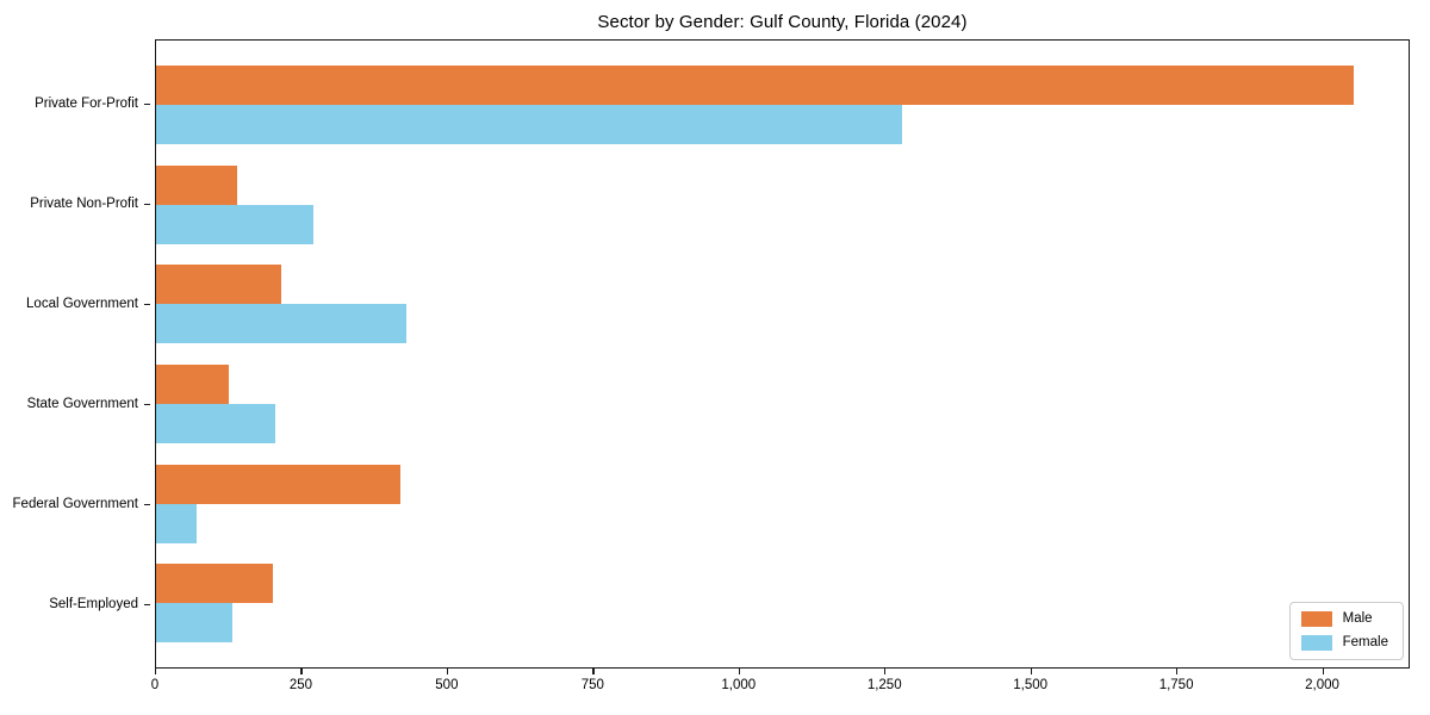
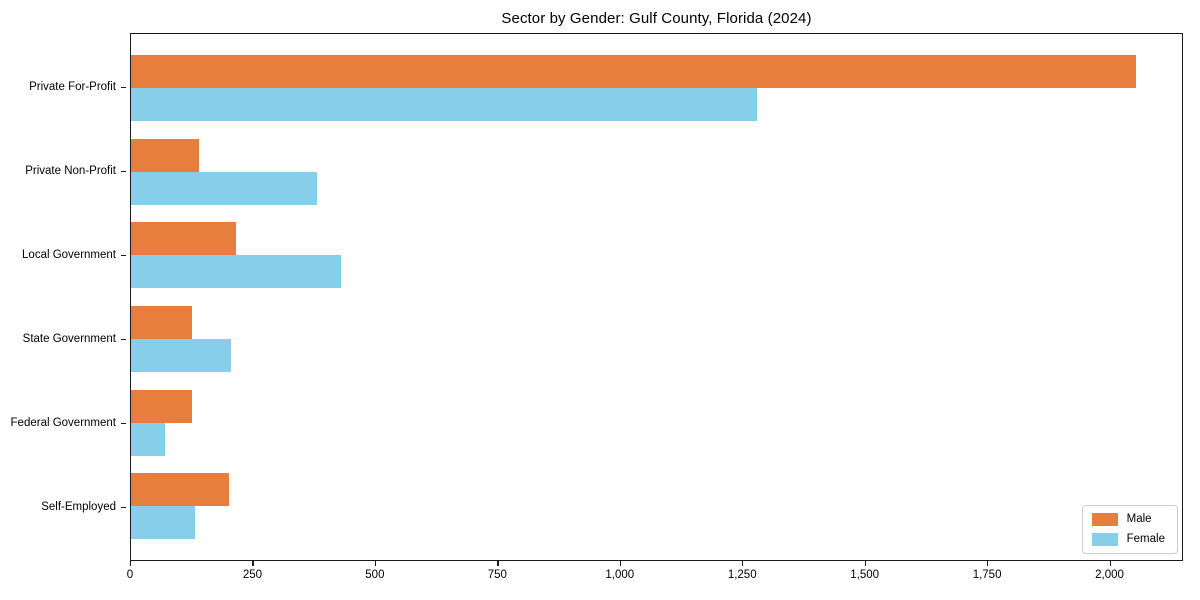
Female/Private Non-Profit: 270 -> 380
Male/Federal Government: 420 -> 120
